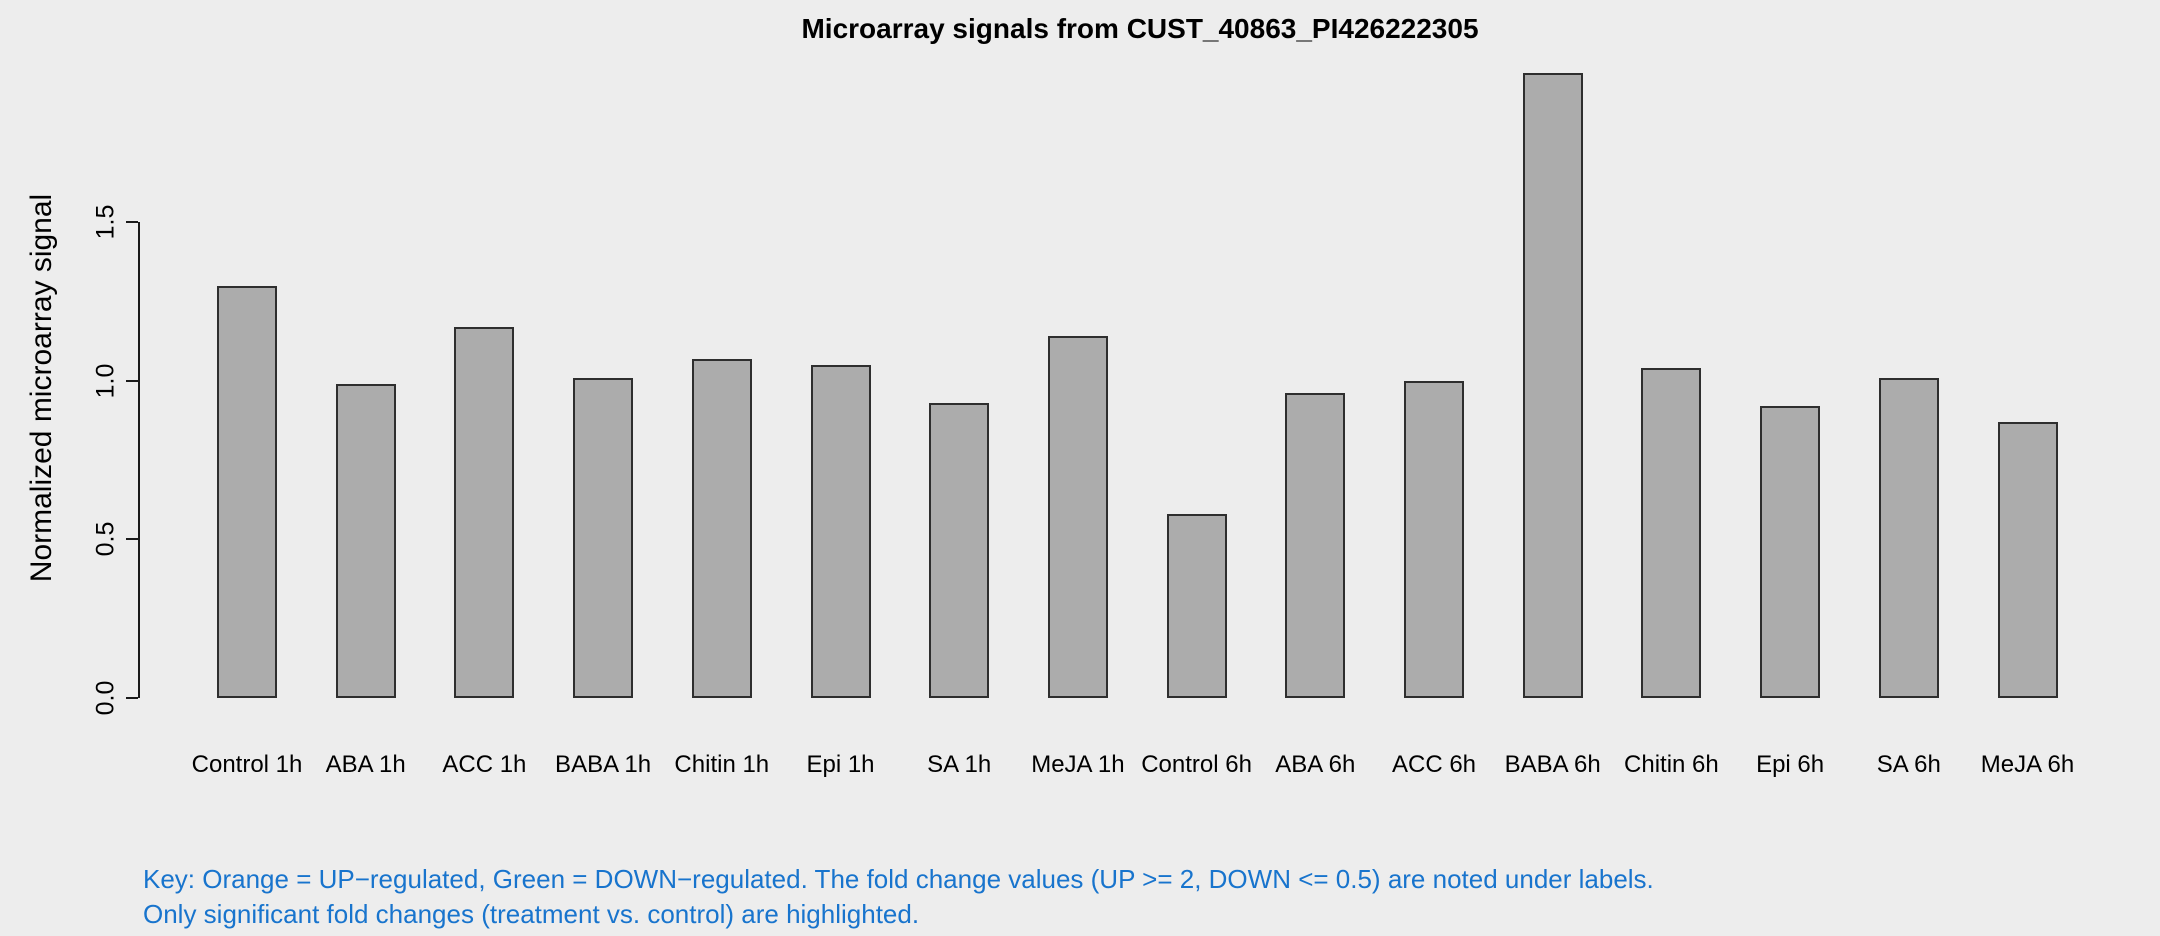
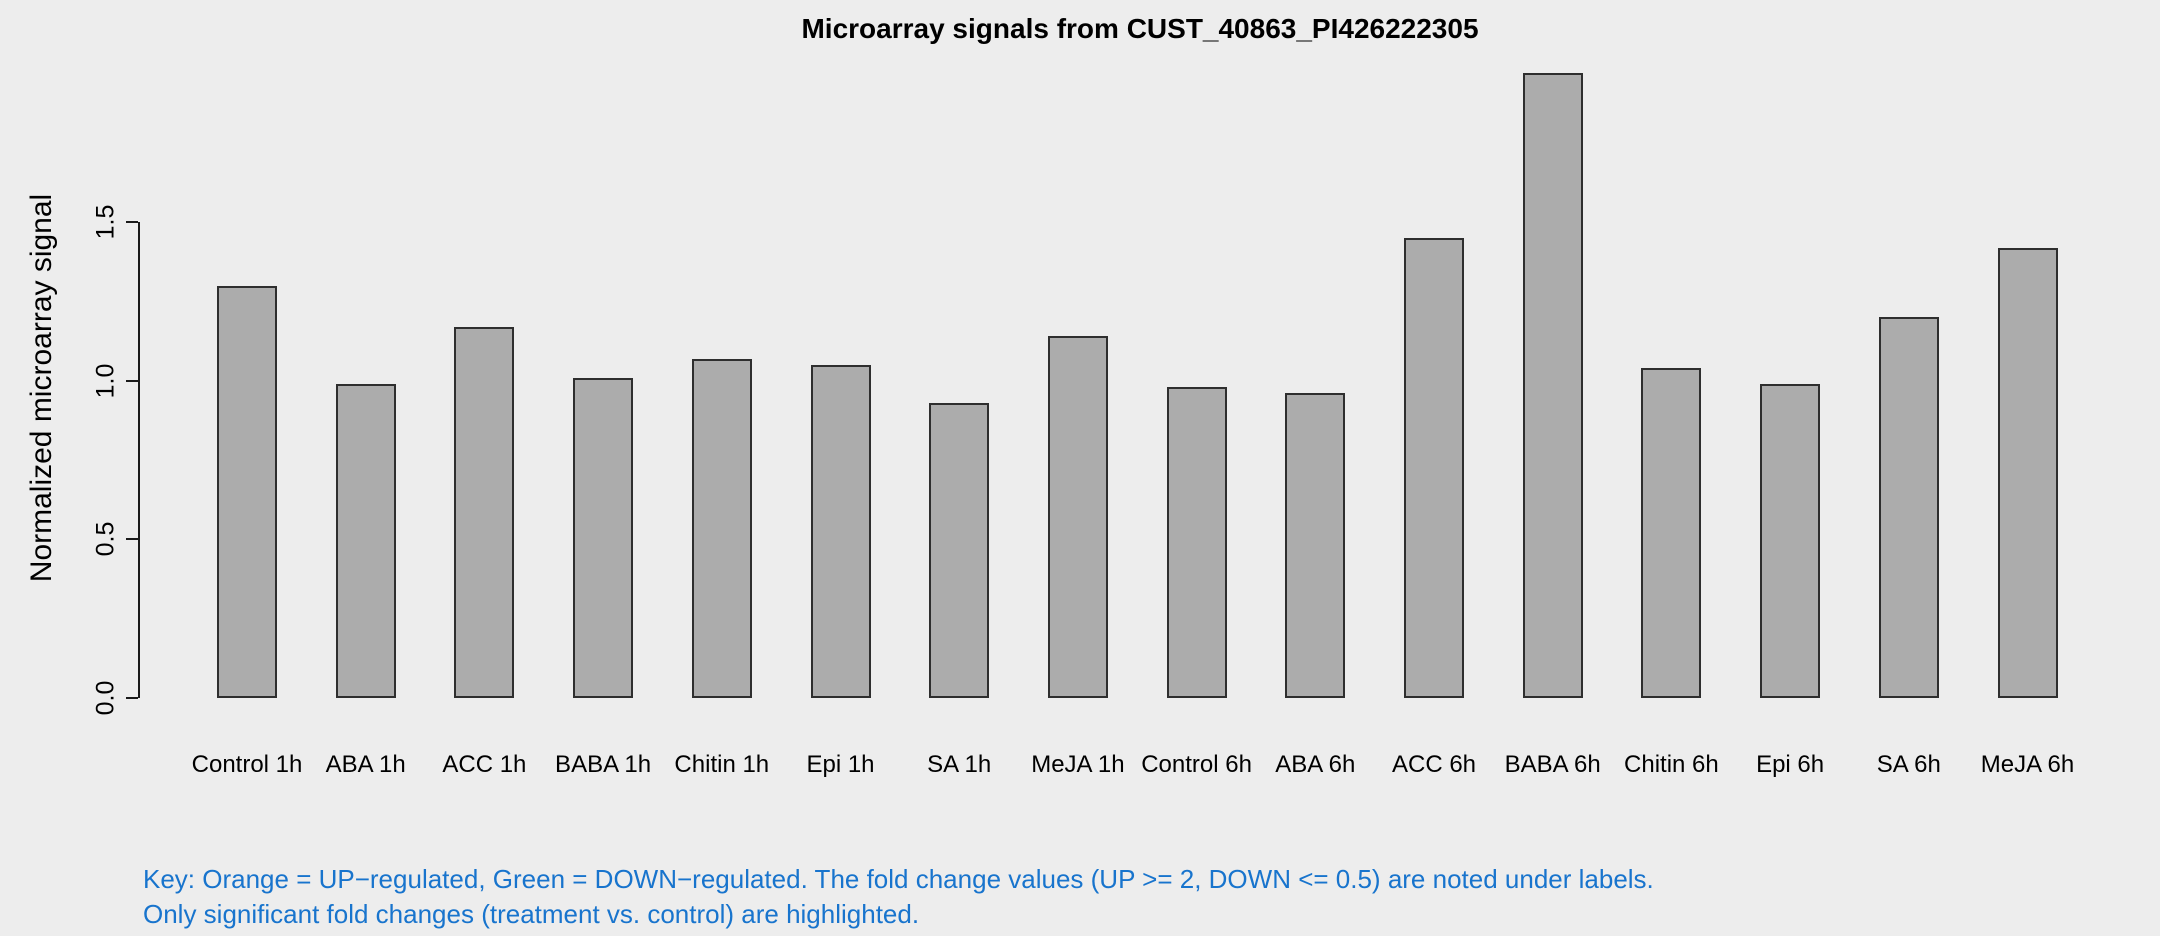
Control 6h: 0.58 -> 0.98
ACC 6h: 1.00 -> 1.45
Epi 6h: 0.92 -> 0.99
SA 6h: 1.01 -> 1.20
MeJA 6h: 0.87 -> 1.42
